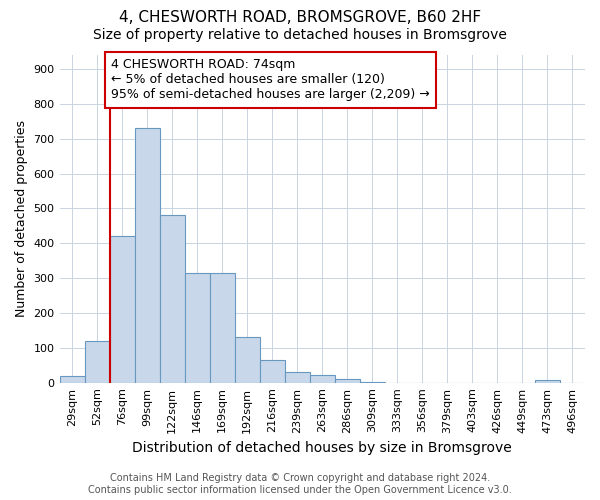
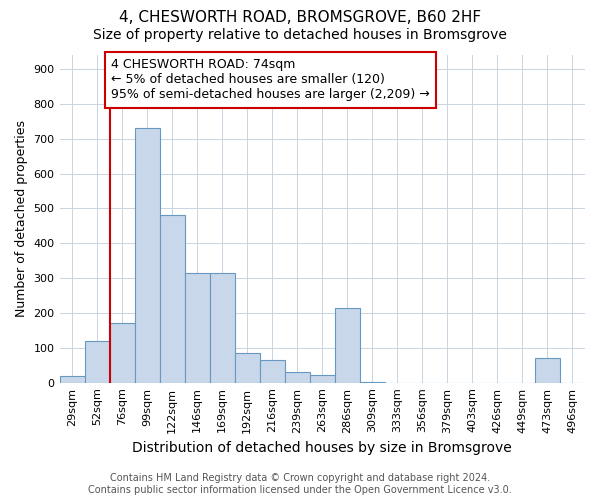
76sqm: 420 -> 170
192sqm: 130 -> 85
286sqm: 10 -> 215
473sqm: 8 -> 70
